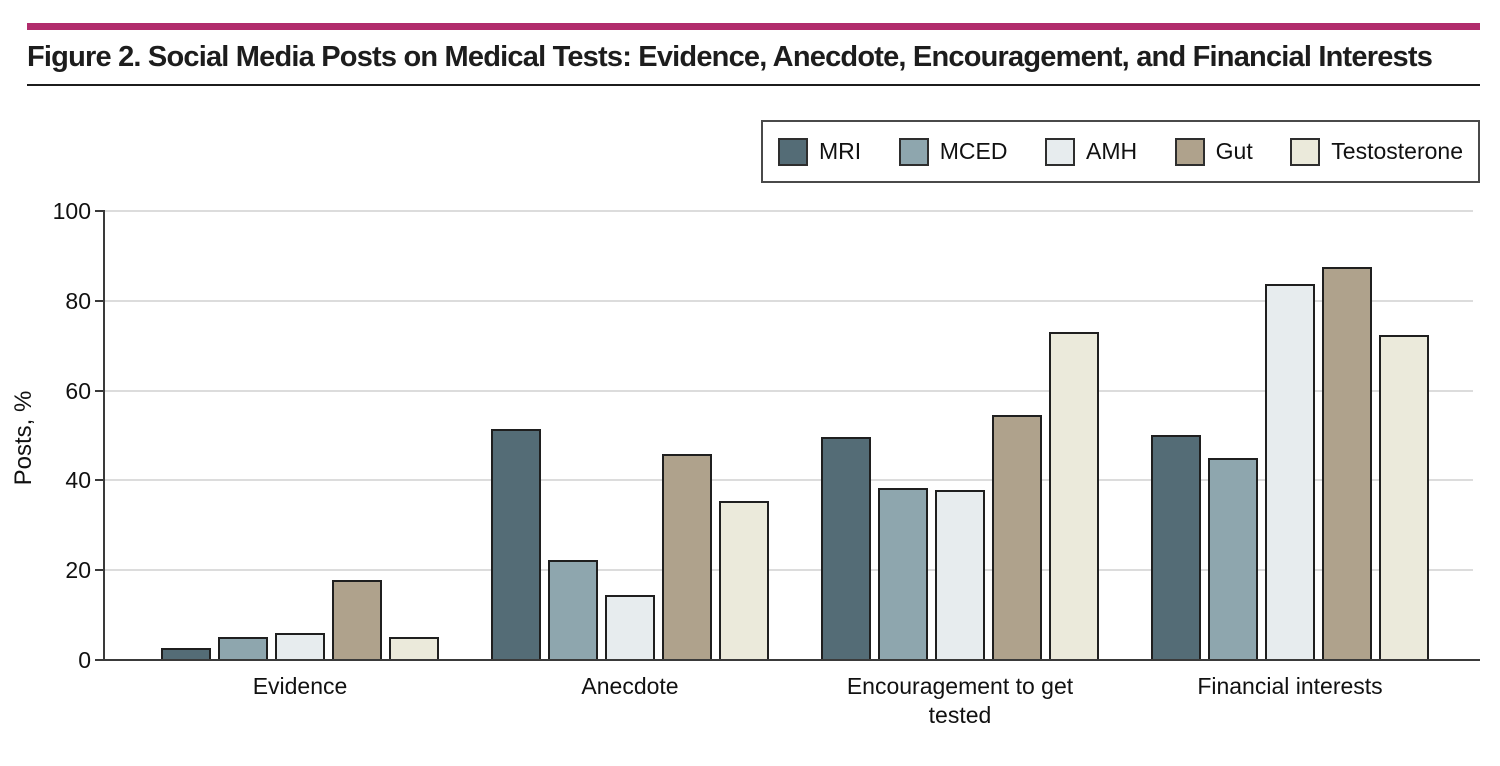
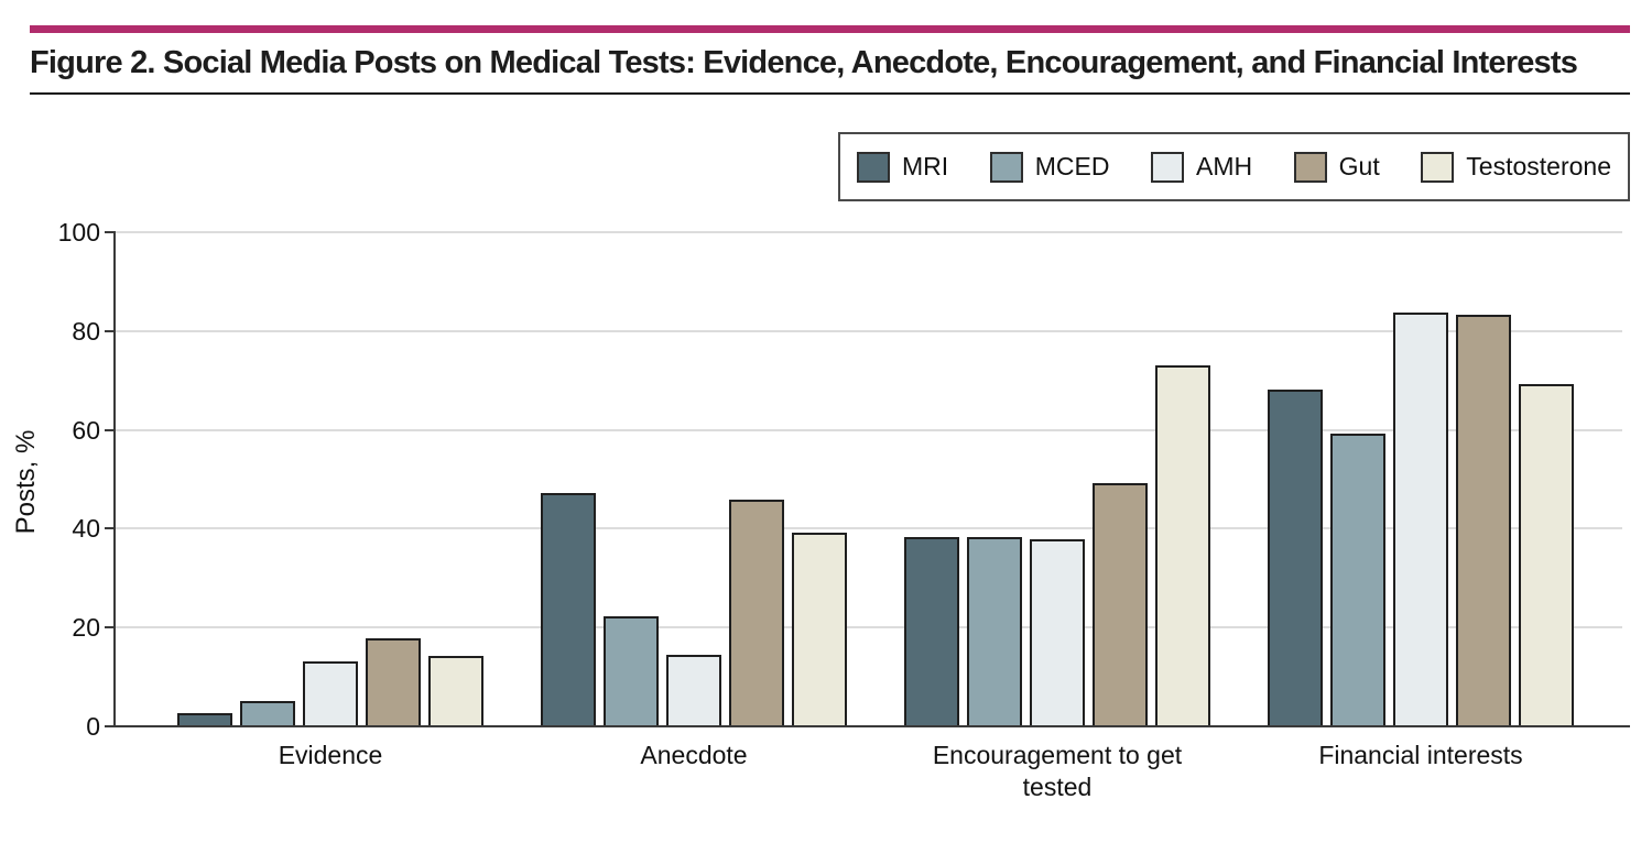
AMH/Evidence: 6 -> 13
Testosterone/Evidence: 5 -> 14
MRI/Anecdote: 51 -> 47
Testosterone/Anecdote: 35 -> 39
MRI/Encouragement to get tested: 49 -> 38
Gut/Encouragement to get tested: 54 -> 49
MRI/Financial interests: 50 -> 68
MCED/Financial interests: 45 -> 59
Gut/Financial interests: 87 -> 83
Testosterone/Financial interests: 72 -> 69
